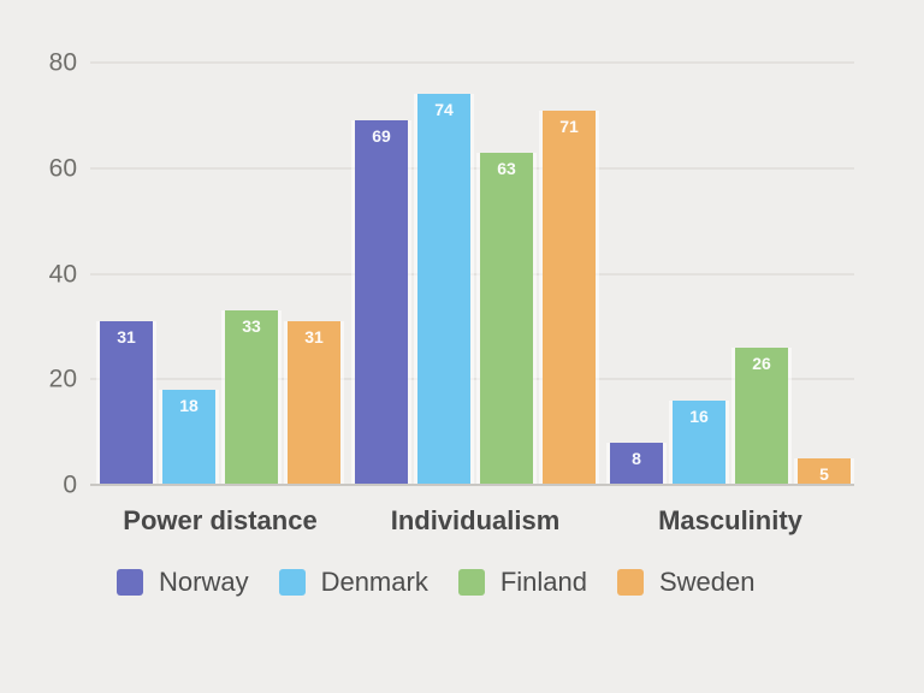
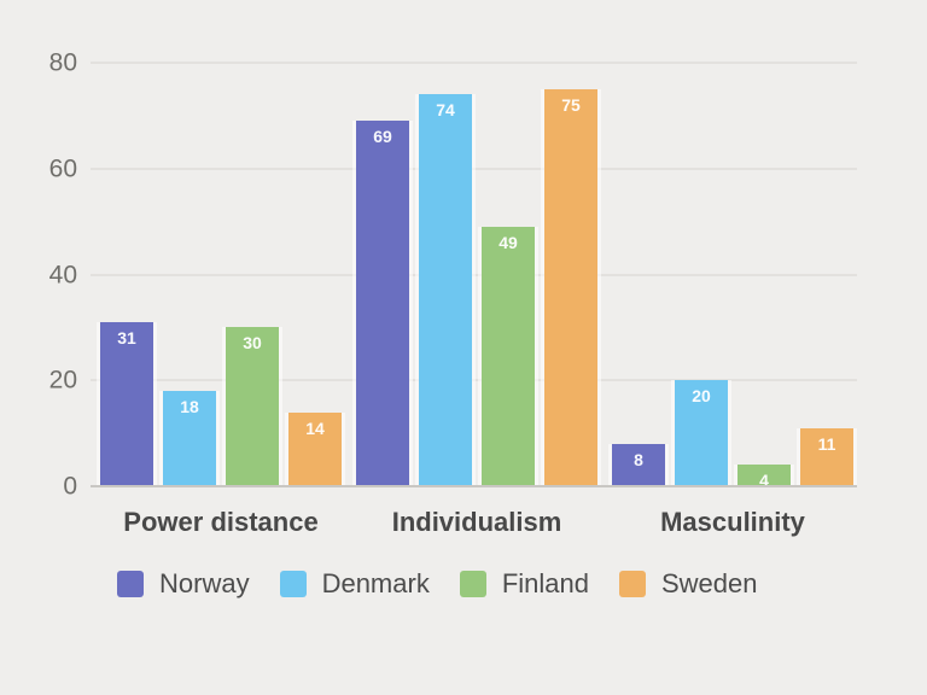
Finland/Power distance: 33 -> 30
Sweden/Power distance: 31 -> 14
Finland/Individualism: 63 -> 49
Sweden/Individualism: 71 -> 75
Denmark/Masculinity: 16 -> 20
Finland/Masculinity: 26 -> 4
Sweden/Masculinity: 5 -> 11
